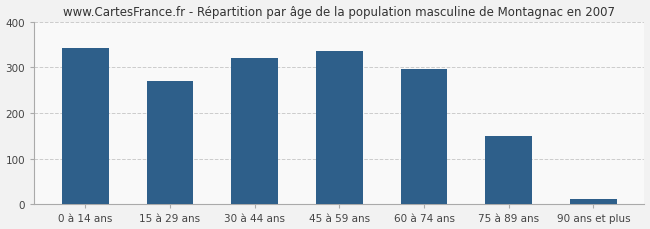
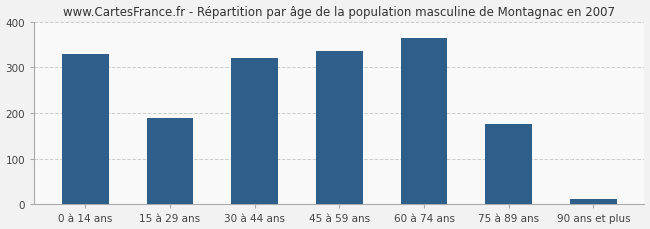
0 à 14 ans: 342 -> 330
15 à 29 ans: 270 -> 190
60 à 74 ans: 297 -> 365
75 à 89 ans: 150 -> 175
